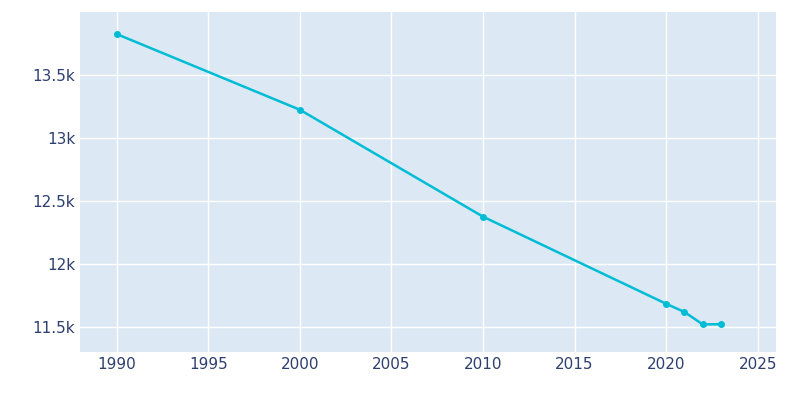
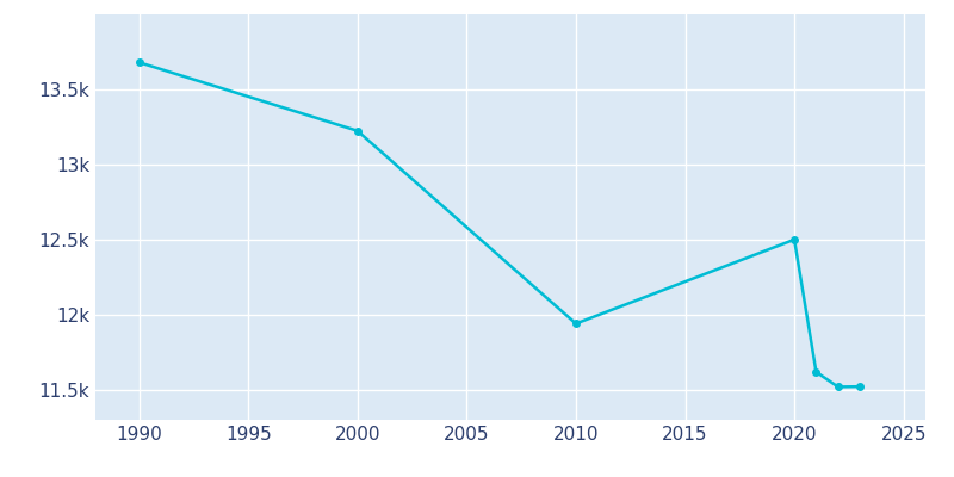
1990: 13.82k -> 13.68k
2010: 12.38k -> 11.94k
2020: 11.68k -> 12.50k
